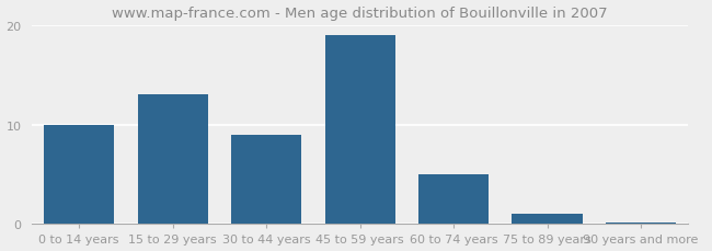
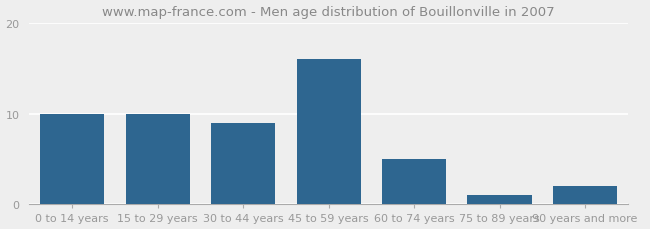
15 to 29 years: 13.0 -> 10.0
45 to 59 years: 19.0 -> 16.0
90 years and more: 0.2 -> 2.0
